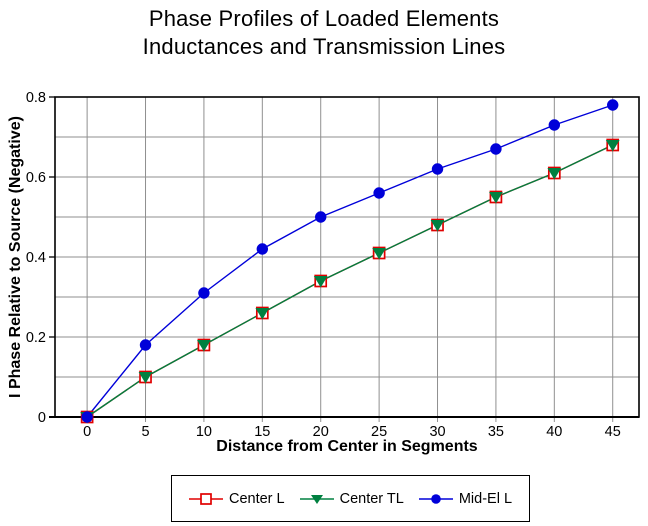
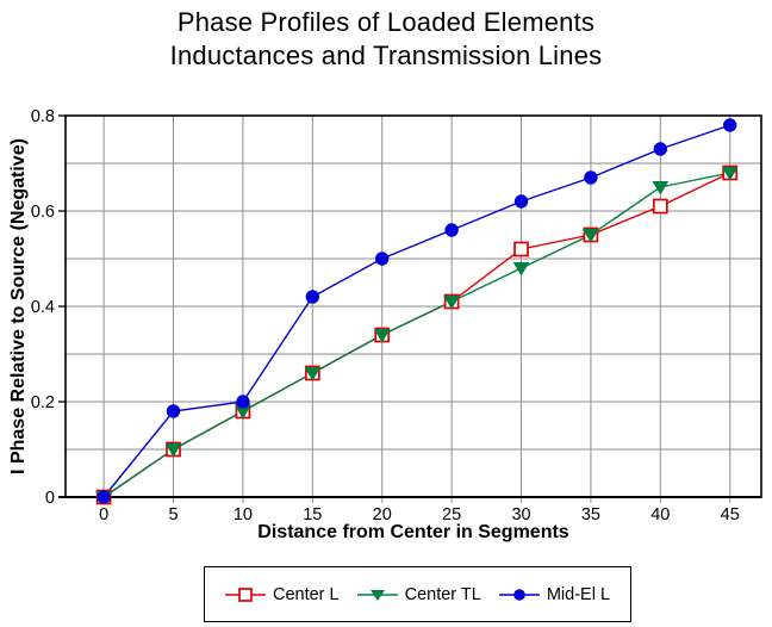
Mid-El L/10: 0.31 -> 0.20
Center L/30: 0.48 -> 0.52
Center TL/40: 0.61 -> 0.65
